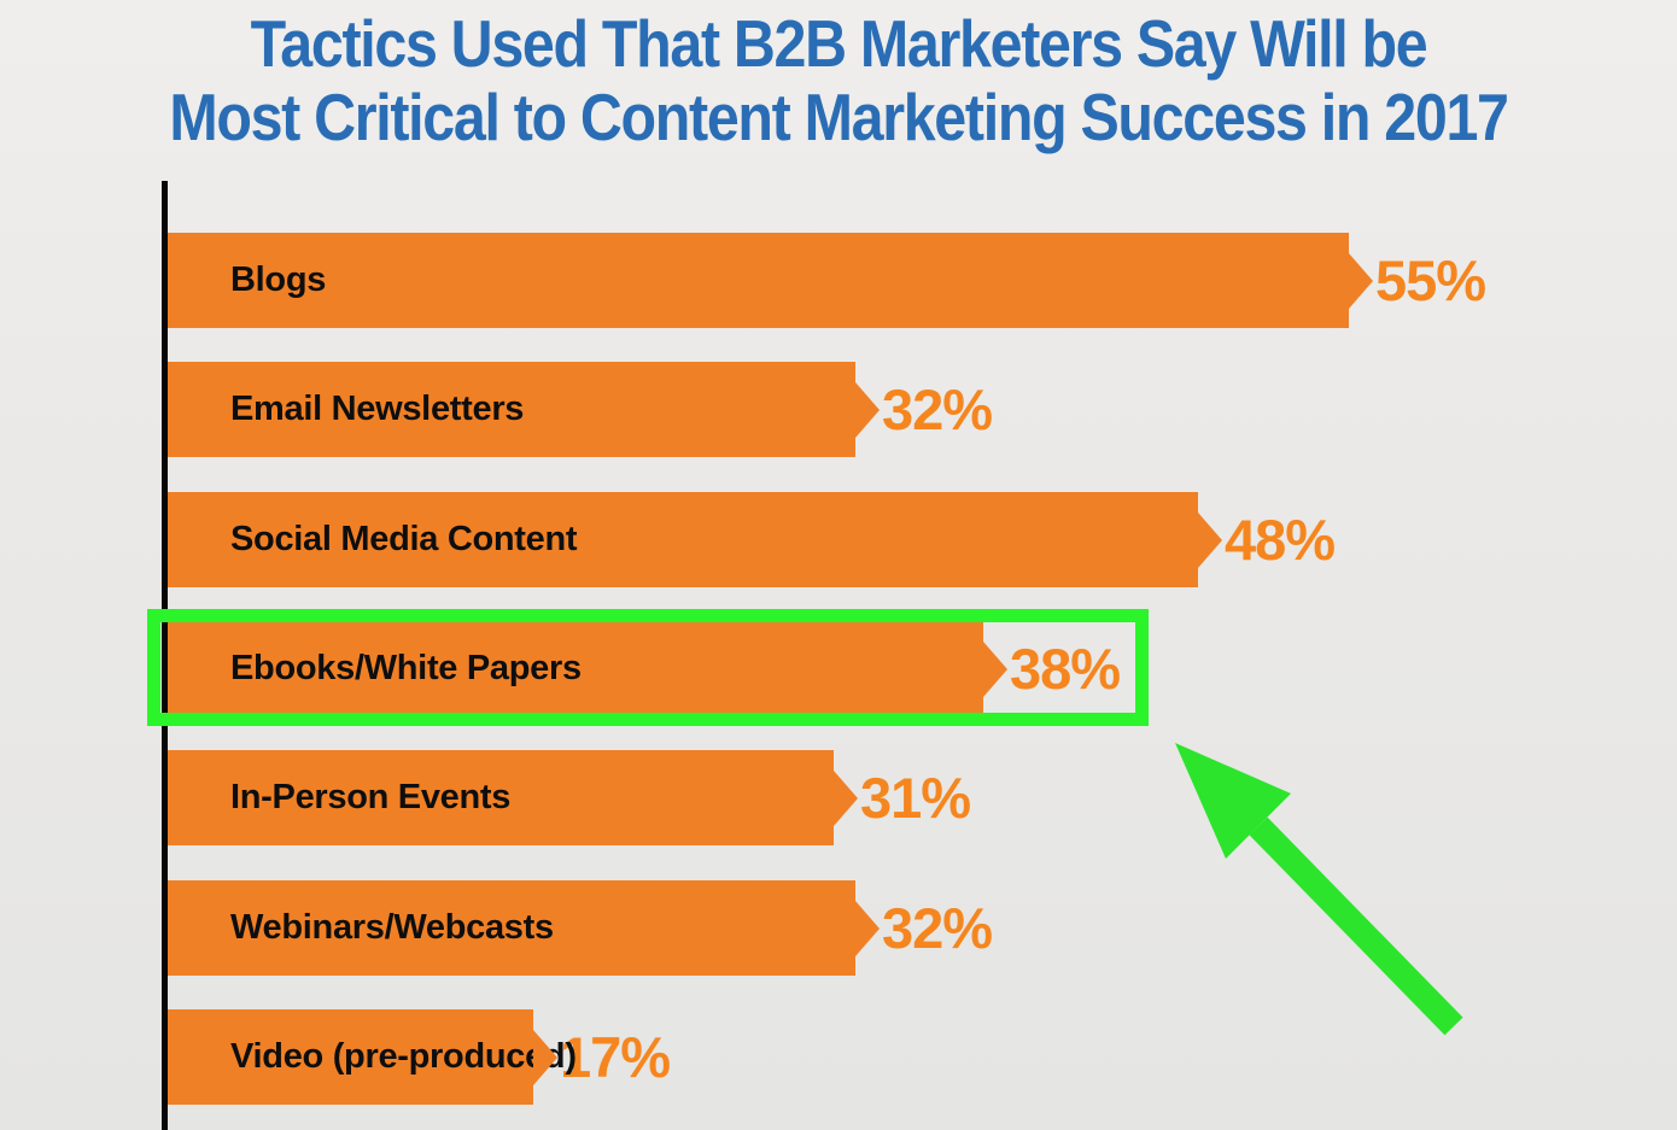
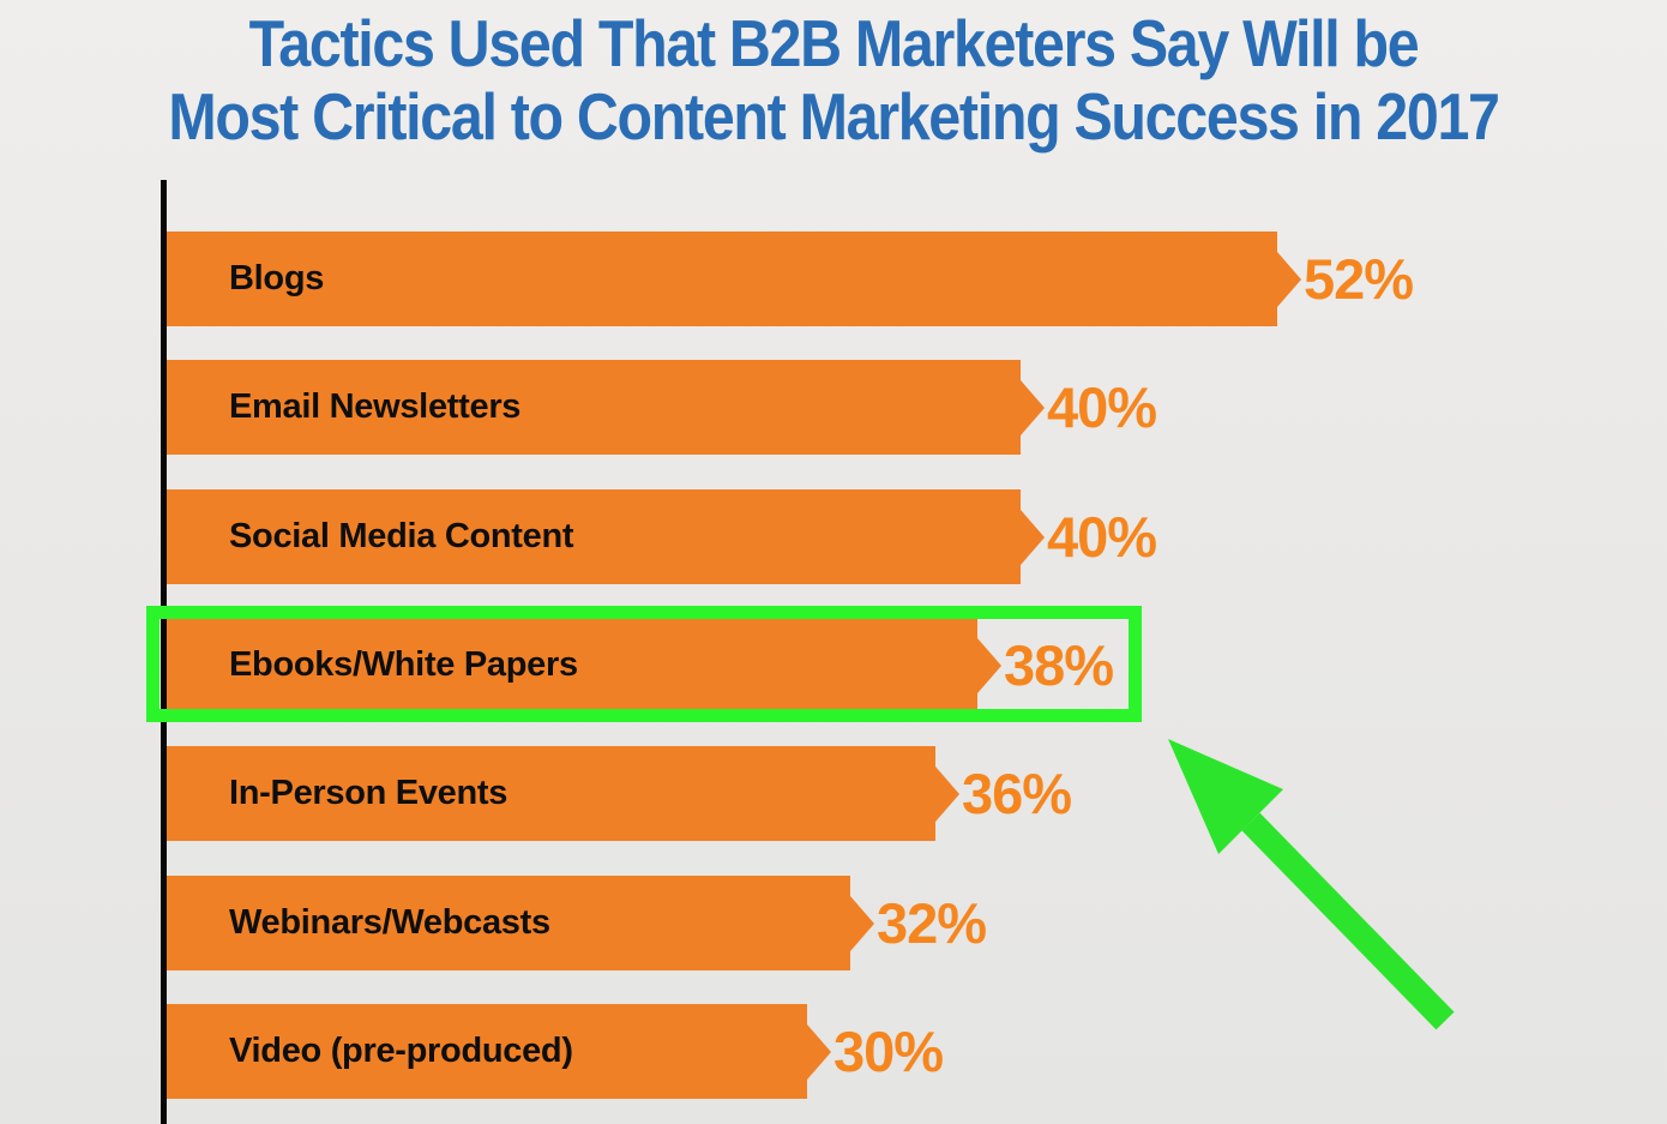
Blogs: 55% -> 52%
Email Newsletters: 32% -> 40%
Social Media Content: 48% -> 40%
In-Person Events: 31% -> 36%
Video (pre-produced): 17% -> 30%
